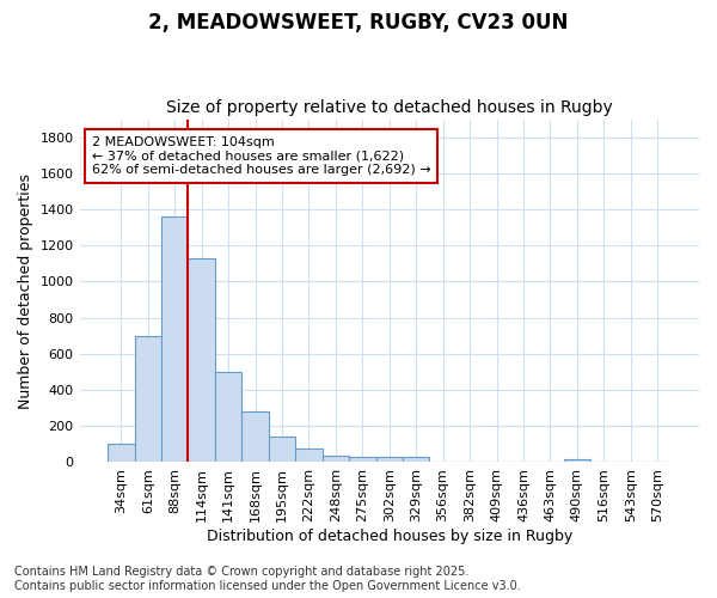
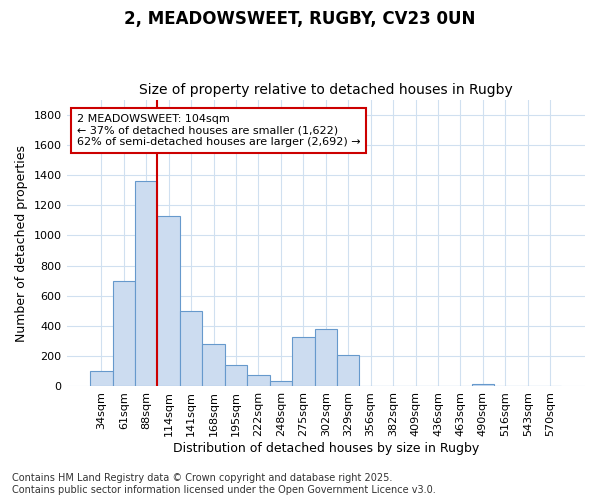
275sqm: 30 -> 330
302sqm: 30 -> 380
329sqm: 30 -> 210
